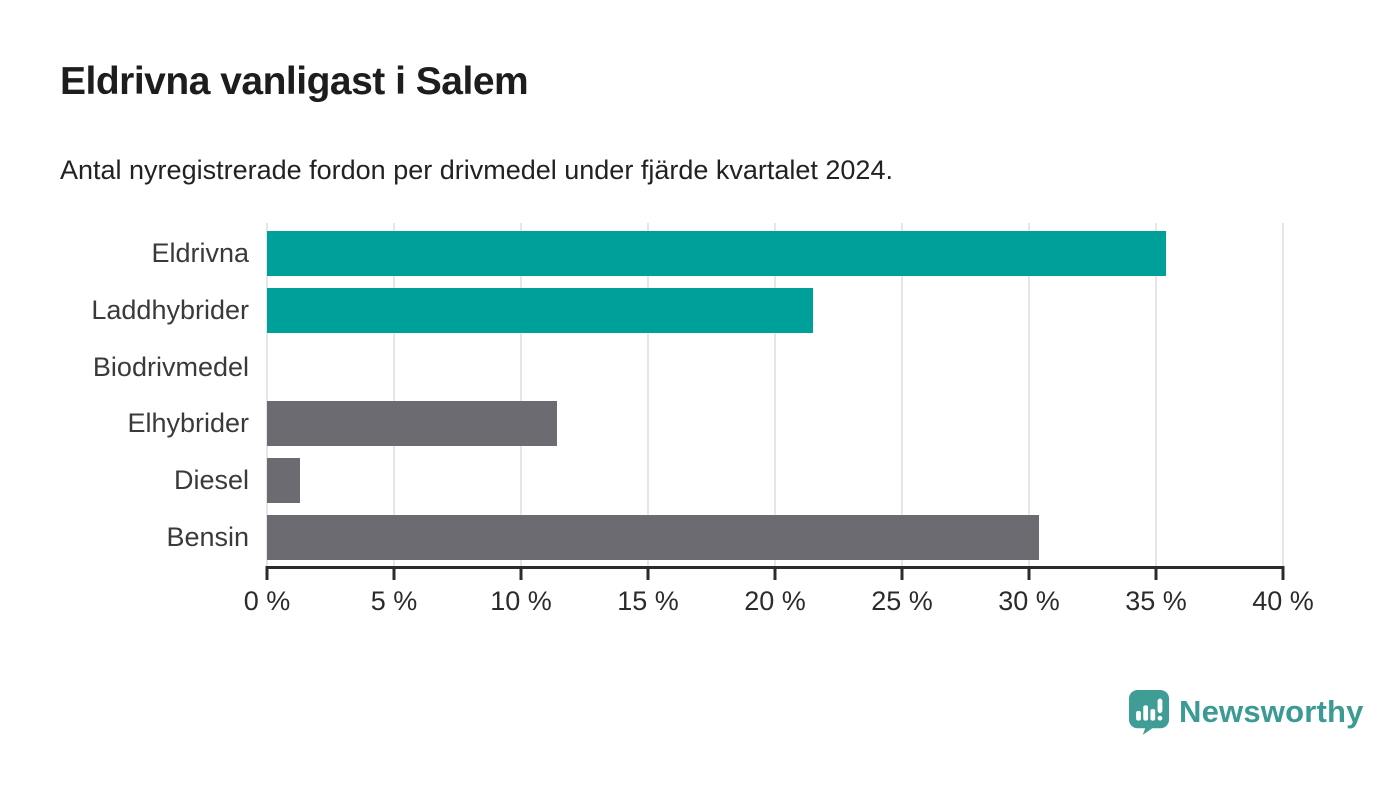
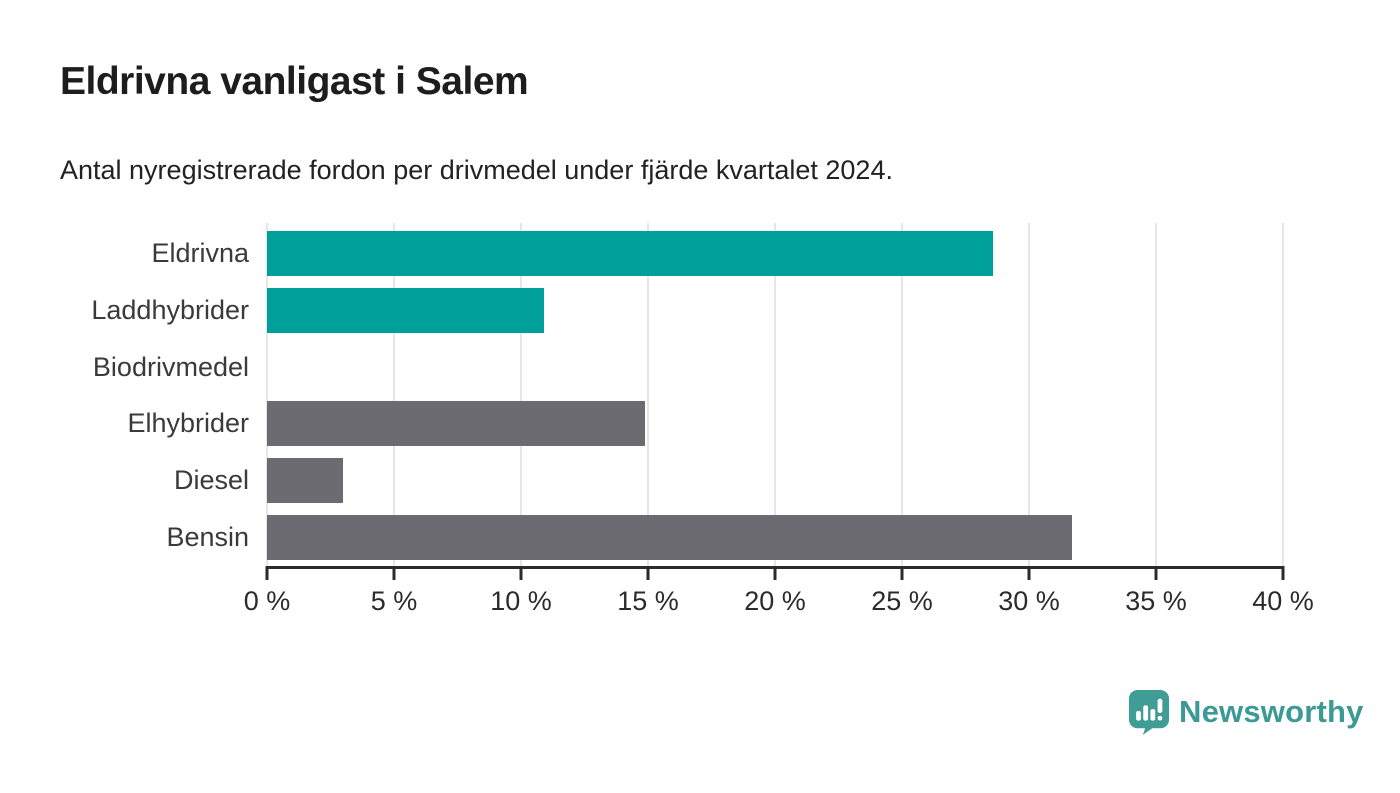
Eldrivna: 35.4% -> 28.6%
Laddhybrider: 21.5% -> 10.9%
Elhybrider: 11.4% -> 14.9%
Diesel: 1.3% -> 3.0%
Bensin: 30.4% -> 31.7%
